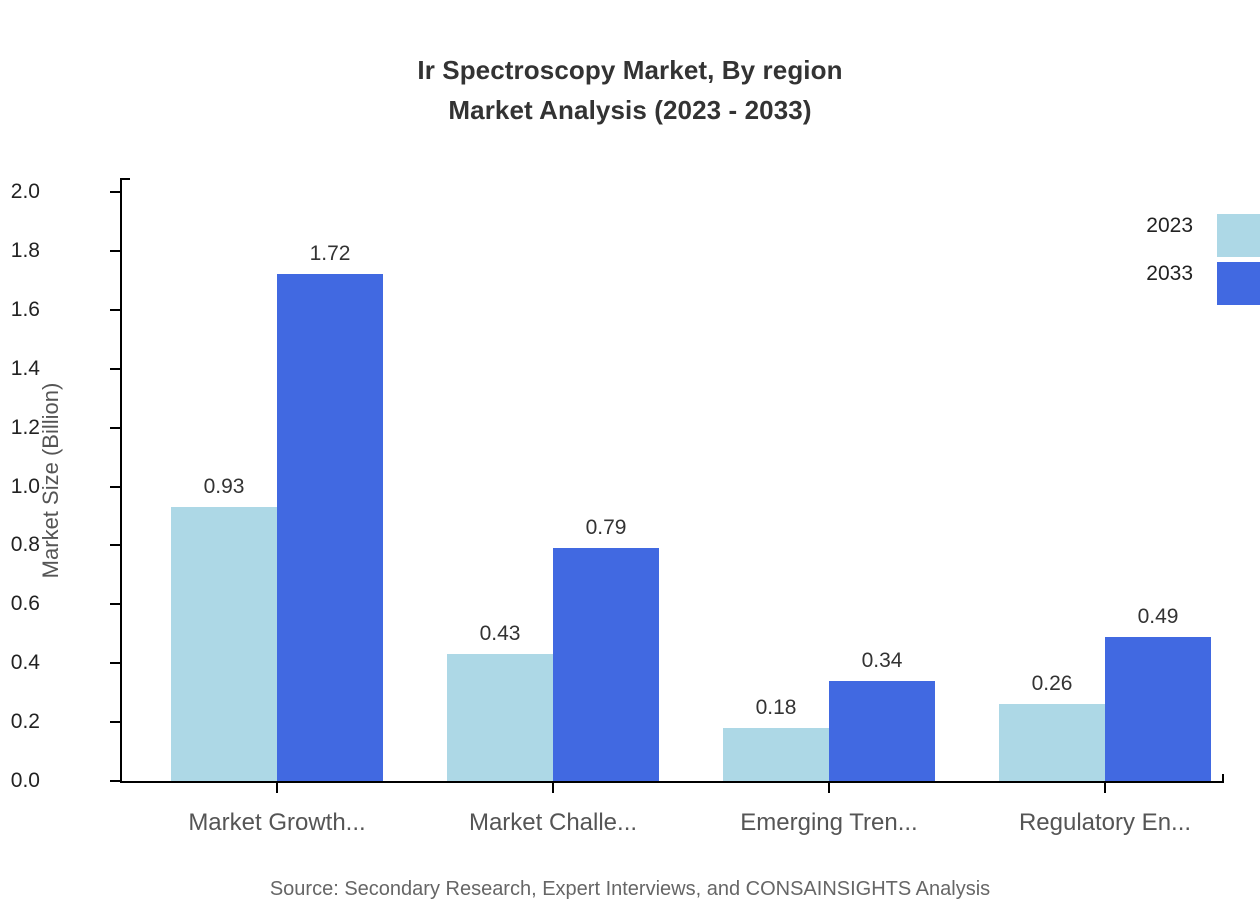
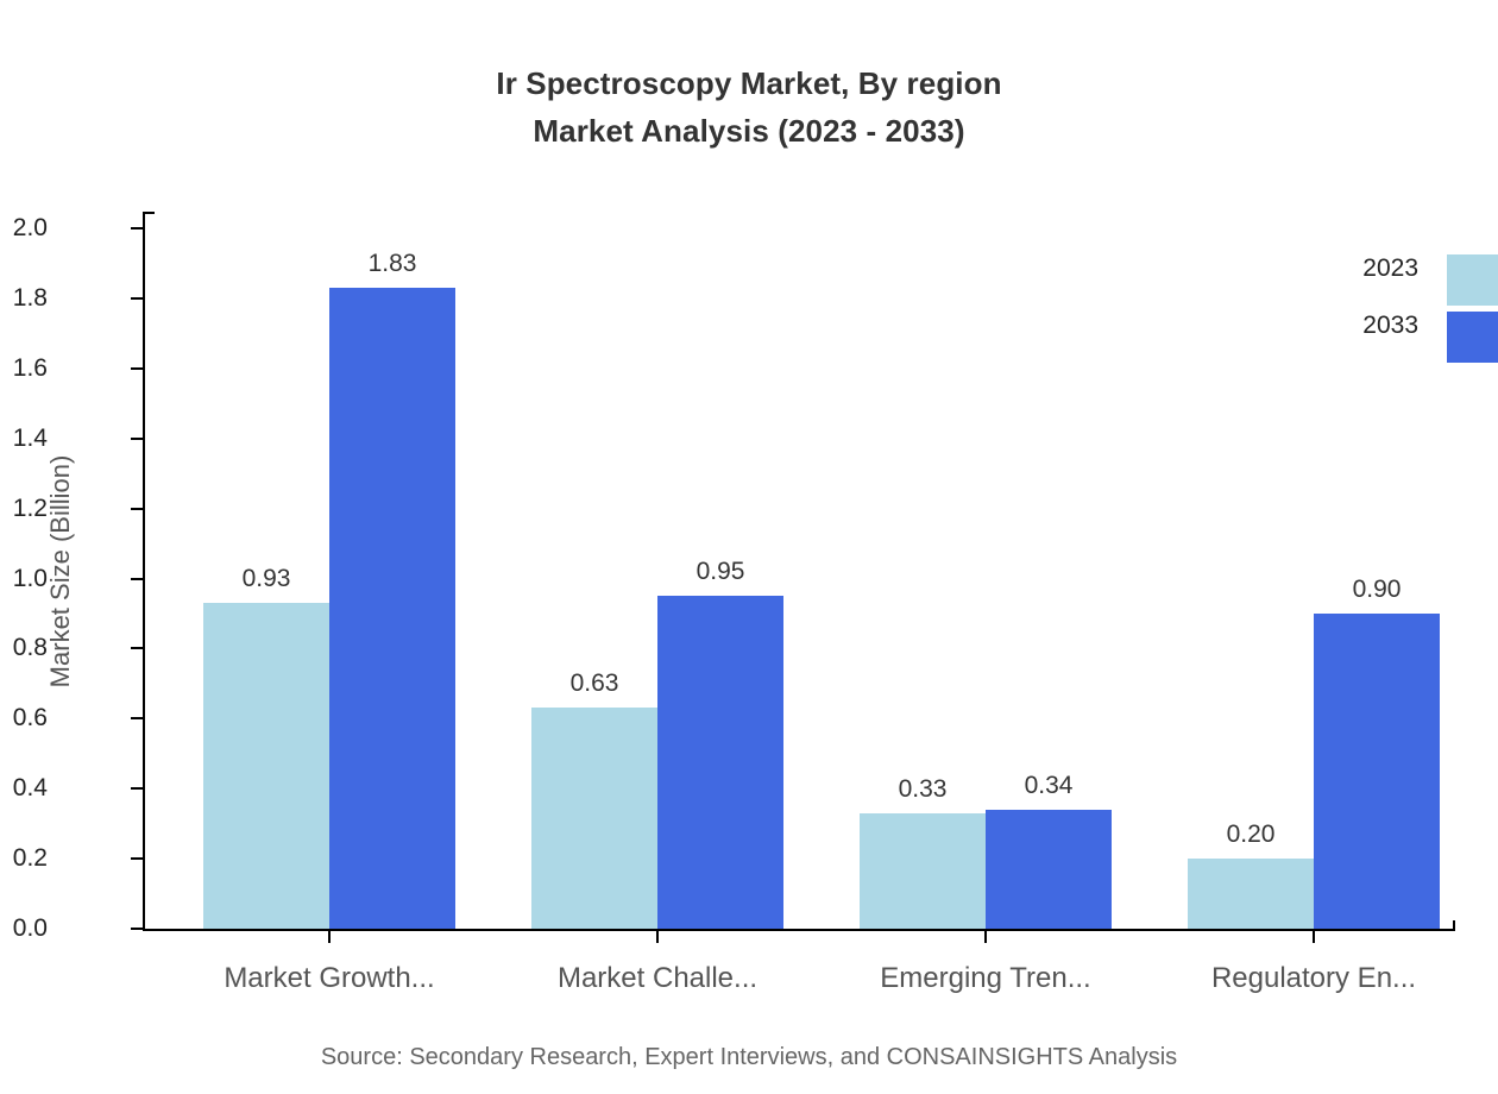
2033/Market Growth...: 1.72 -> 1.83
2023/Market Challe...: 0.43 -> 0.63
2033/Market Challe...: 0.79 -> 0.95
2023/Emerging Tren...: 0.18 -> 0.33
2023/Regulatory En...: 0.26 -> 0.20
2033/Regulatory En...: 0.49 -> 0.90
